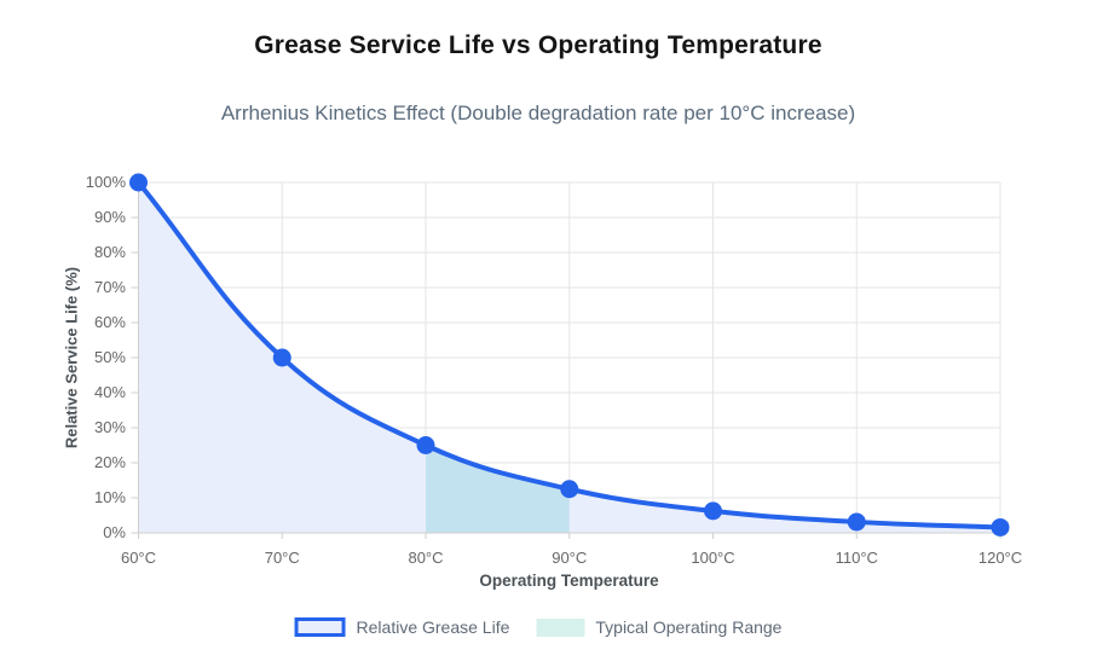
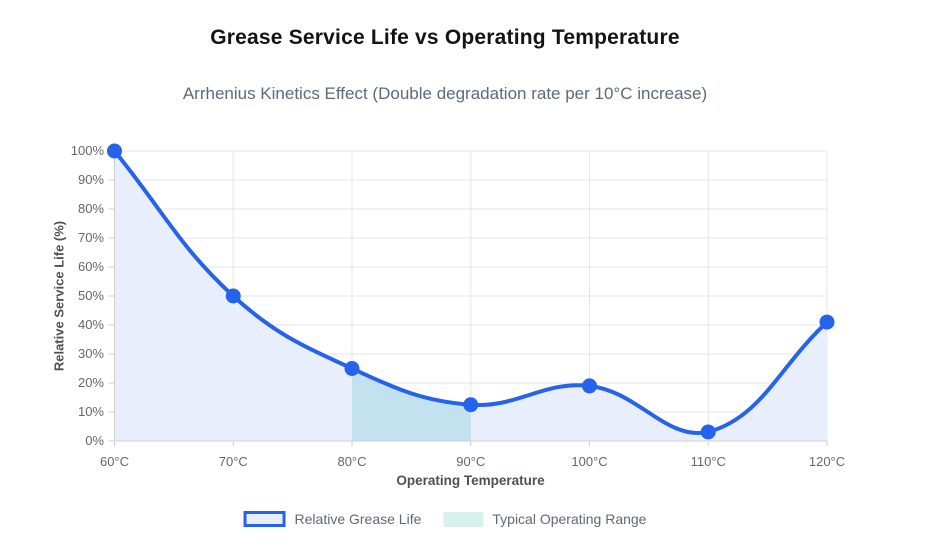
100°C: 6% -> 19%
120°C: 2% -> 41%
